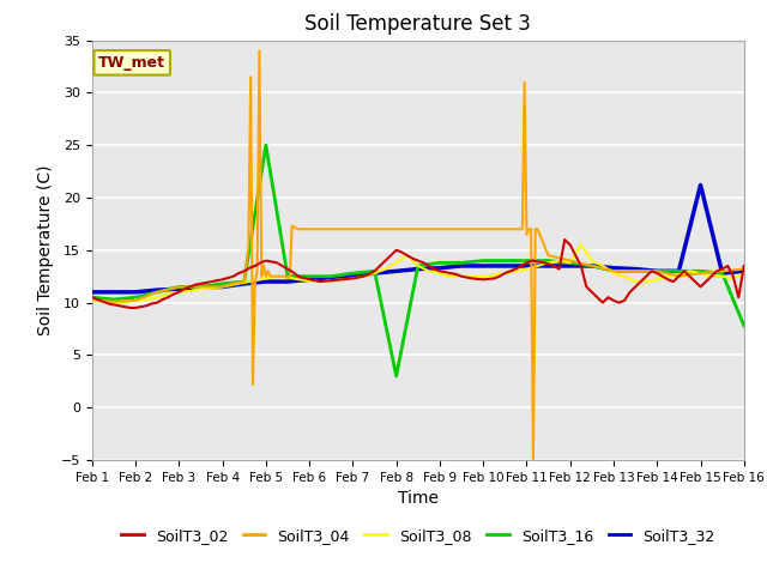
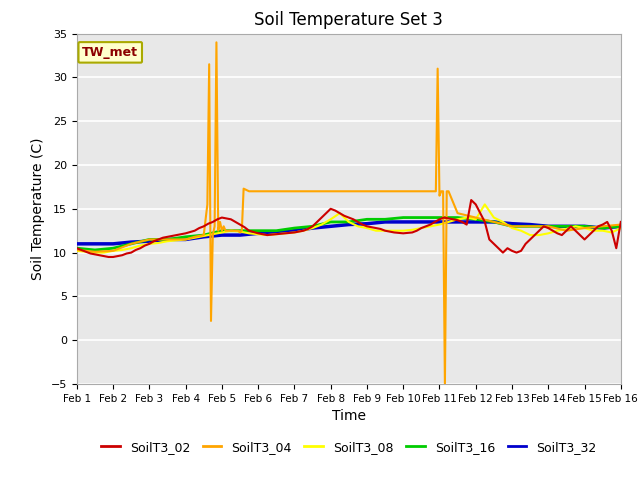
SoilT3_16/Feb 5: 25.0 -> 12.5
SoilT3_16/Feb 8: 3.0 -> 13.5
SoilT3_32/Feb 15: 21.2 -> 13.0
SoilT3_16/Feb 16: 7.8 -> 13.0
